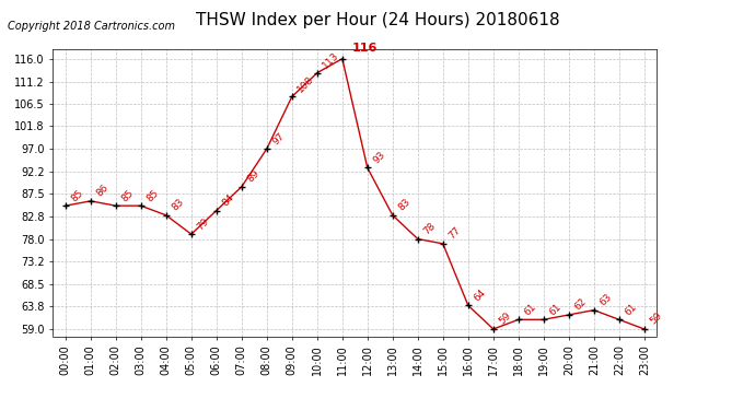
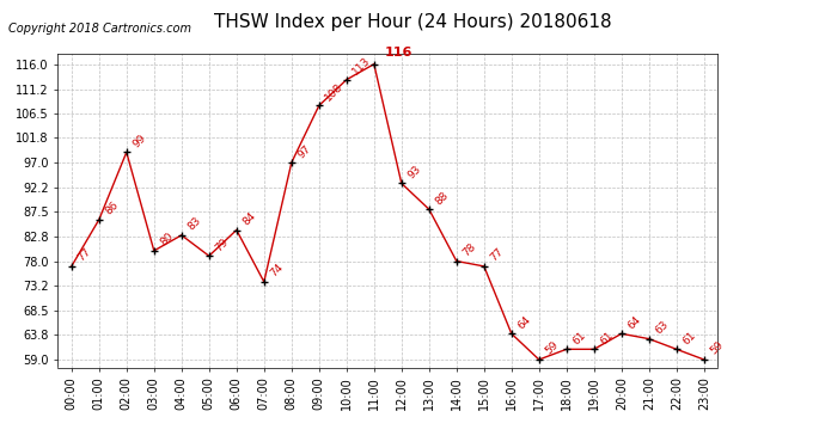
00:00: 85 -> 77
02:00: 85 -> 99
03:00: 85 -> 80
07:00: 89 -> 74
13:00: 83 -> 88
20:00: 62 -> 64
